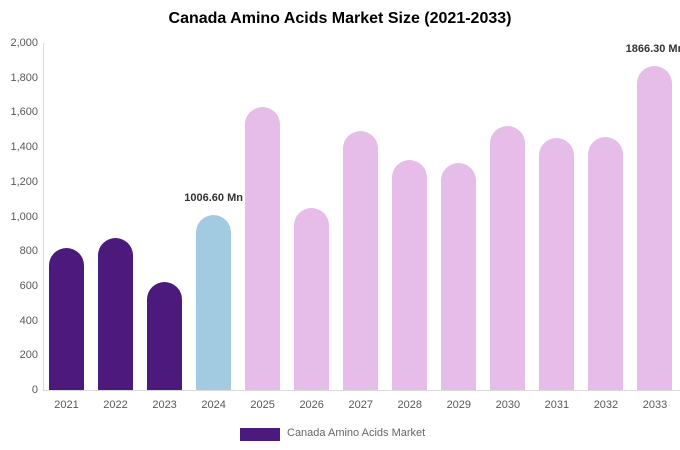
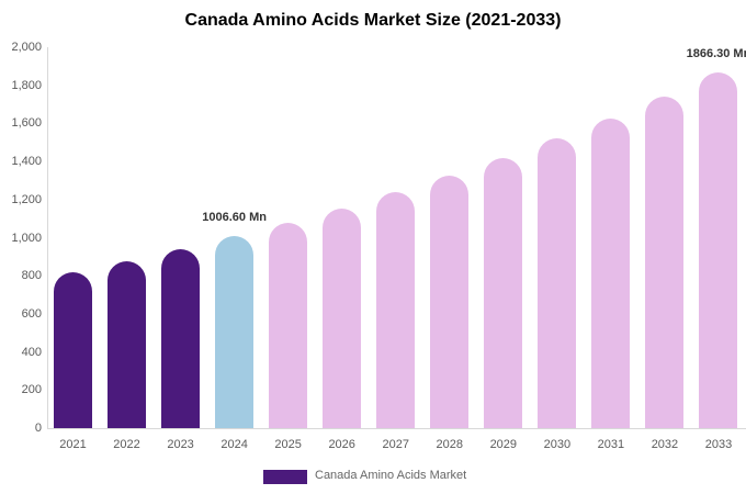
2023: 620 -> 940
2025: 1630 -> 1080
2026: 1050 -> 1160
2027: 1490 -> 1240
2029: 1310 -> 1420
2031: 1450 -> 1630
2032: 1460 -> 1740
